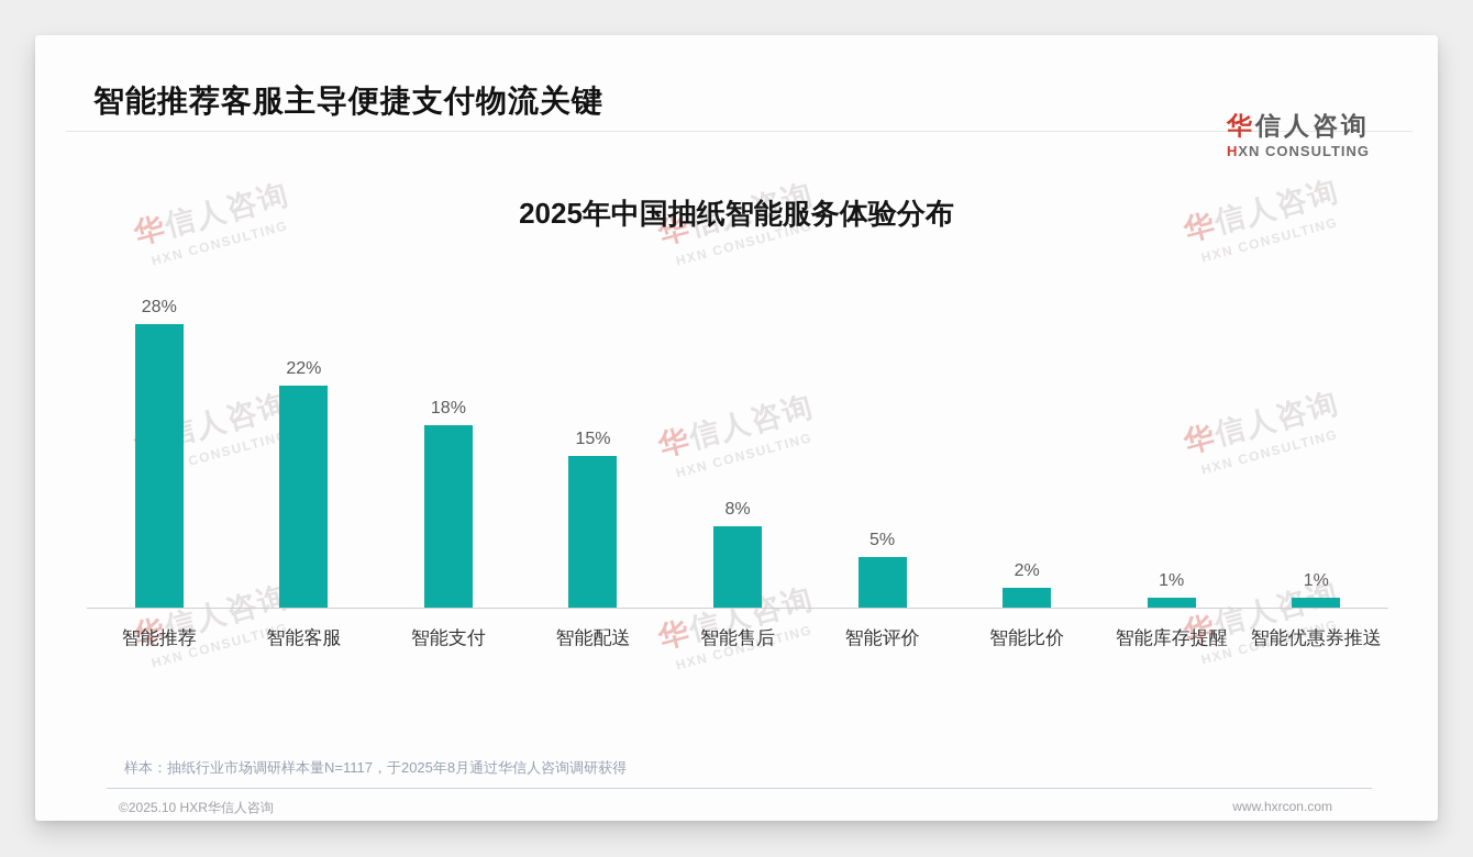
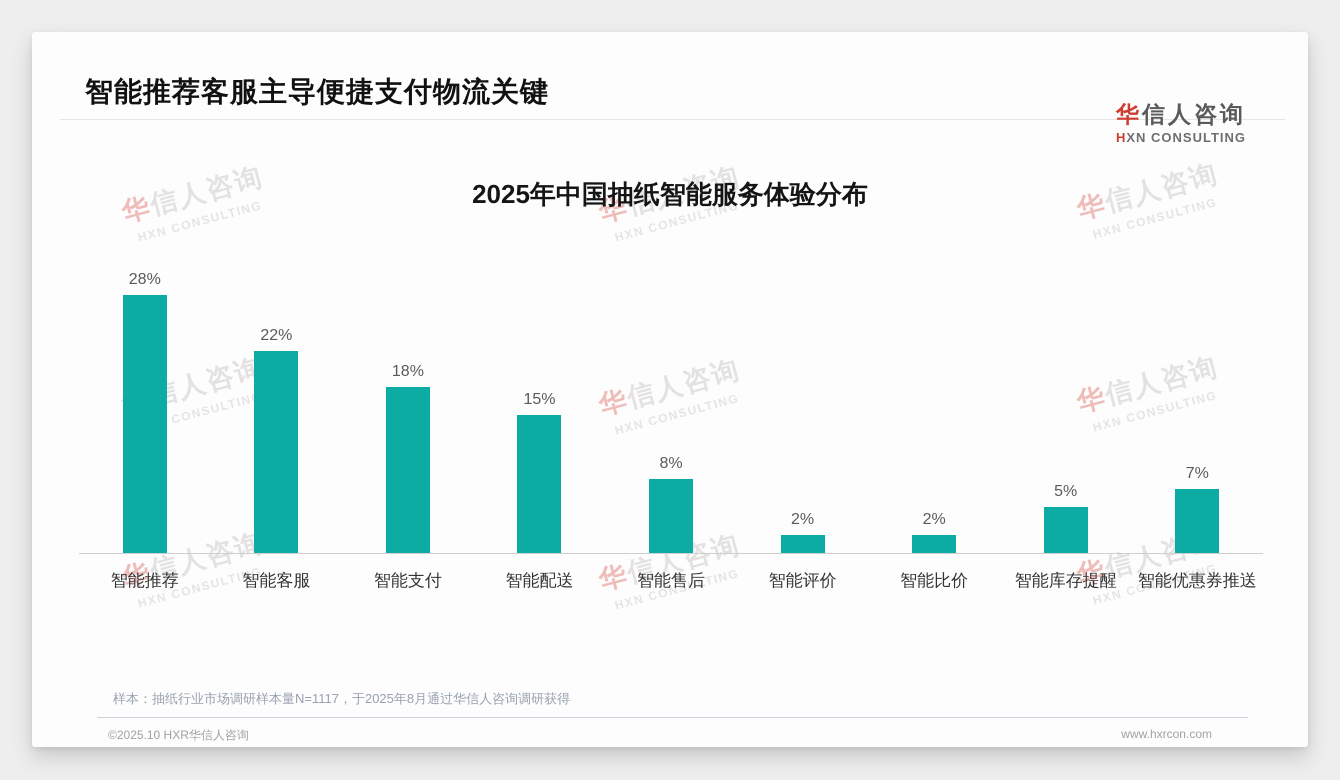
智能评价: 5% -> 2%
智能库存提醒: 1% -> 5%
智能优惠券推送: 1% -> 7%
